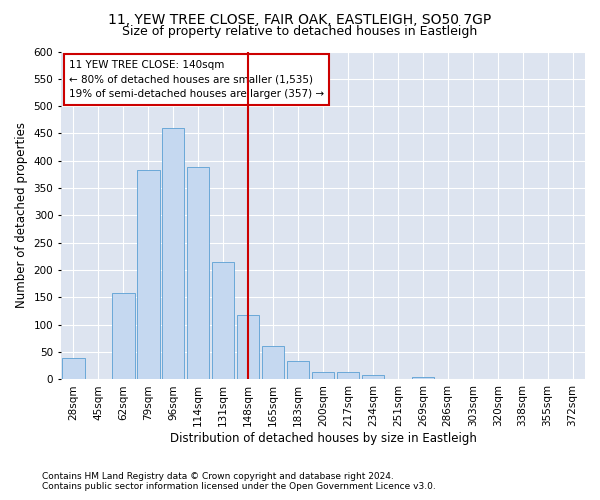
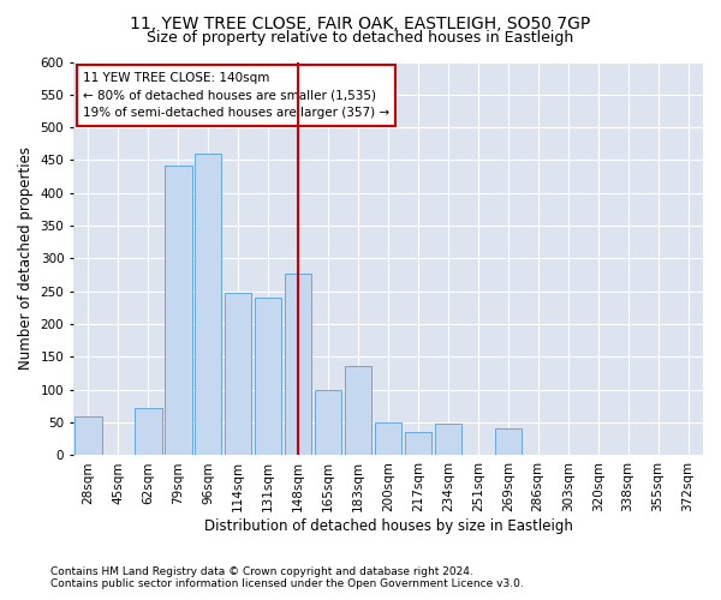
28sqm: 40 -> 60
62sqm: 158 -> 72
79sqm: 383 -> 442
114sqm: 388 -> 248
131sqm: 215 -> 240
148sqm: 118 -> 278
165sqm: 62 -> 100
183sqm: 33 -> 136
200sqm: 14 -> 50
217sqm: 14 -> 36
234sqm: 8 -> 48
269sqm: 5 -> 42
